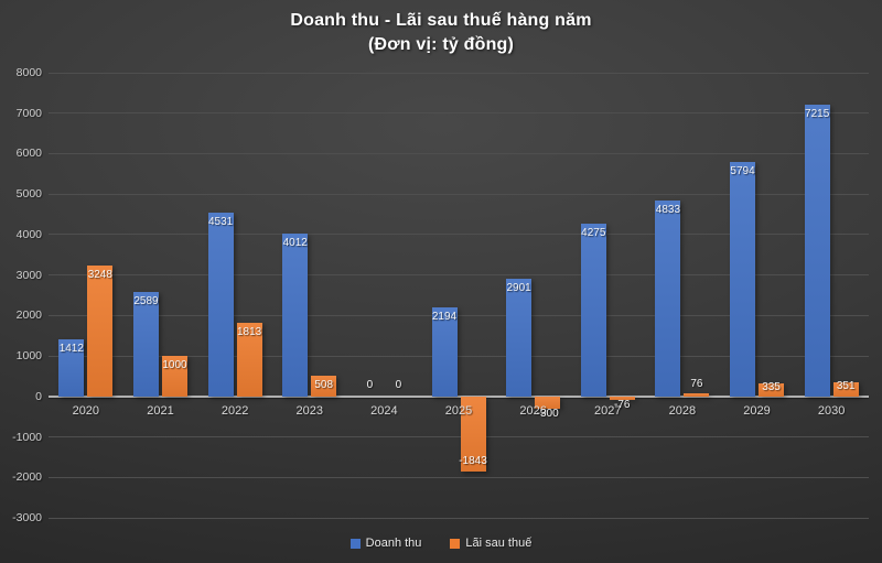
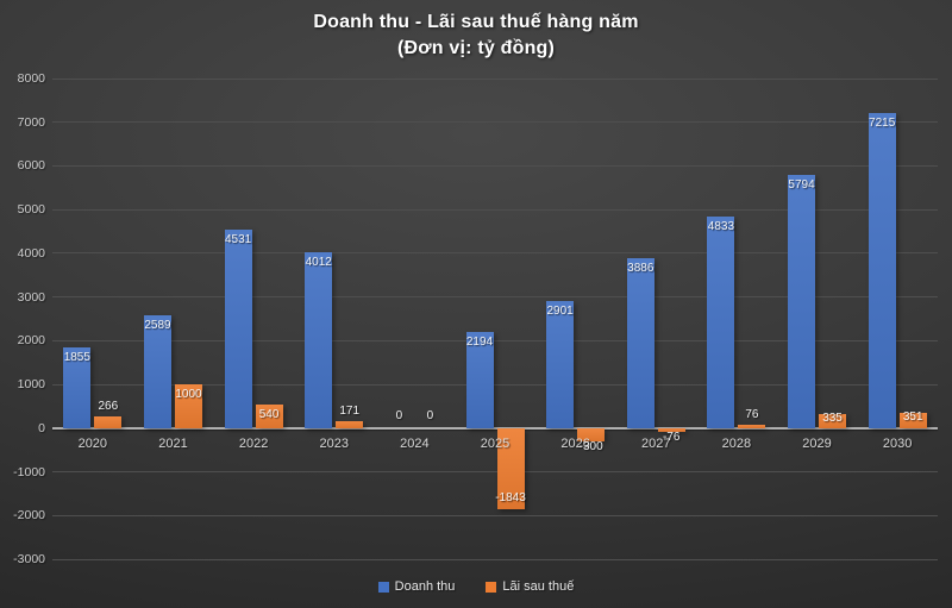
Doanh thu/2020: 1412 -> 1855
Lãi sau thuế/2020: 3248 -> 266
Lãi sau thuế/2022: 1813 -> 540
Lãi sau thuế/2023: 508 -> 171
Doanh thu/2027: 4275 -> 3886
